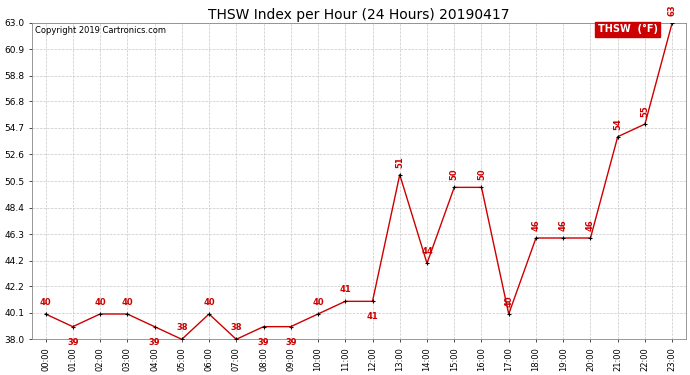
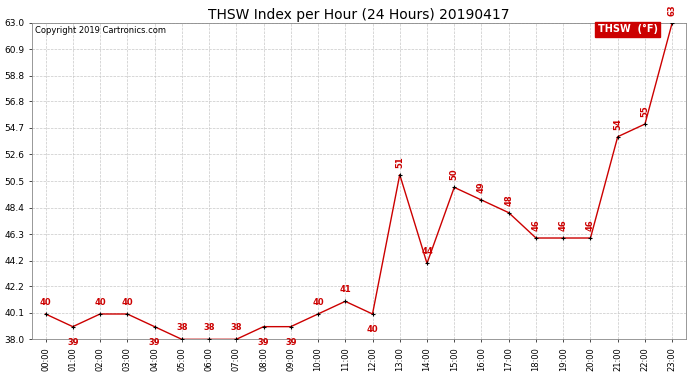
06:00: 40 -> 38
12:00: 41 -> 40
16:00: 50 -> 49
17:00: 40 -> 48
